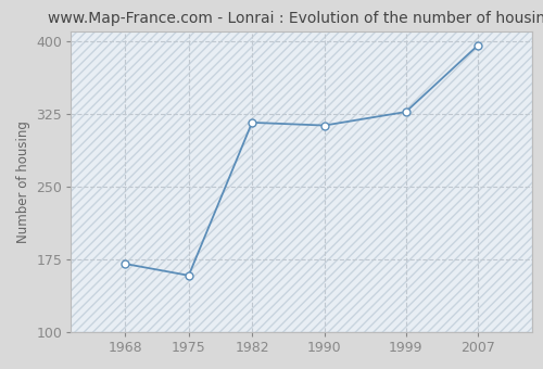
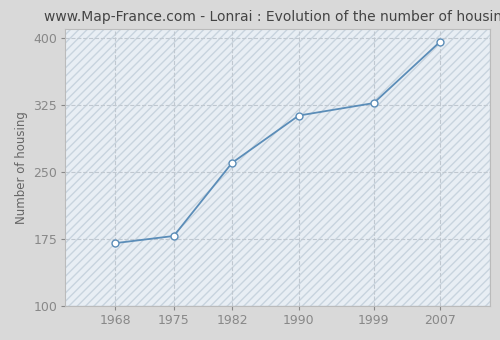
1975: 158 -> 178
1982: 316 -> 260
